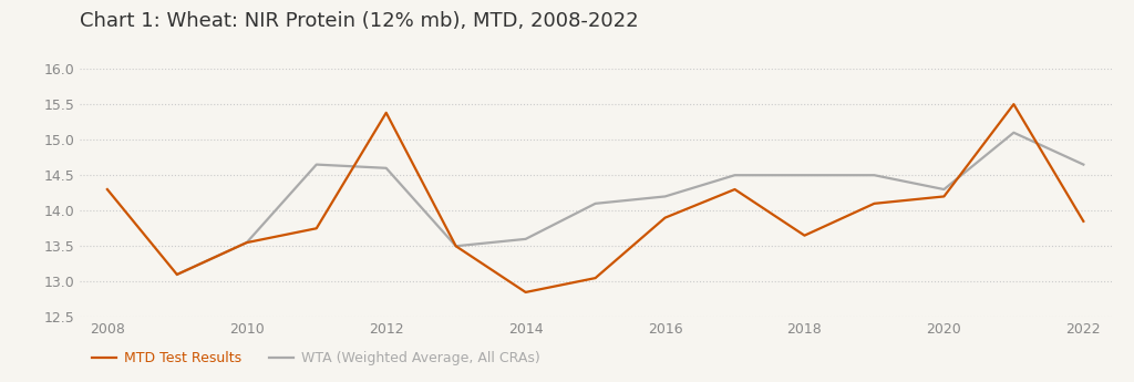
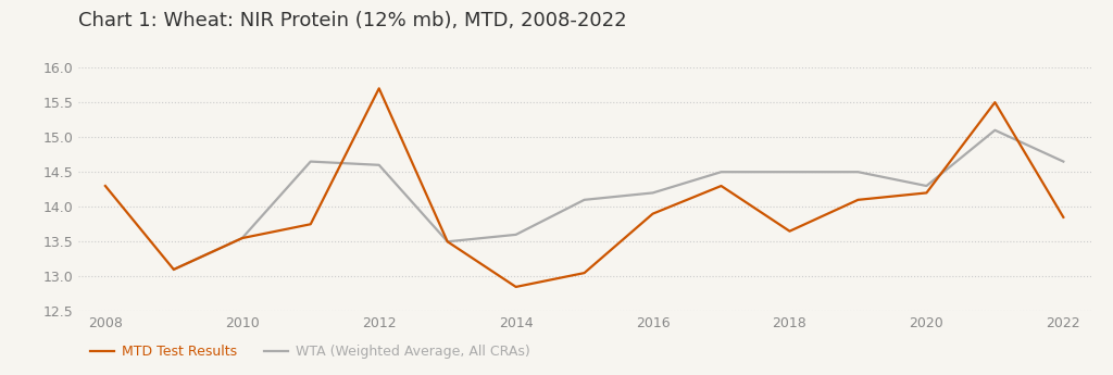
MTD Test Results/2012: 15.38 -> 15.70
